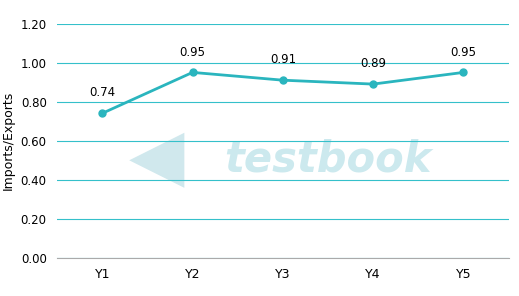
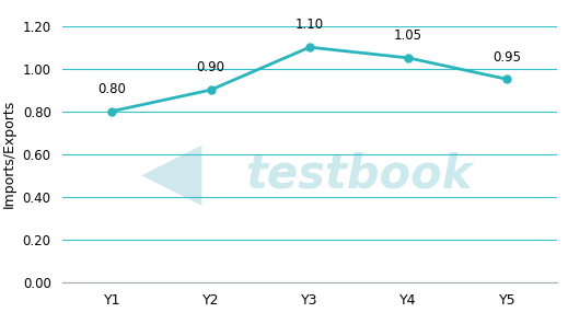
Y1: 0.74 -> 0.80
Y2: 0.95 -> 0.90
Y3: 0.91 -> 1.10
Y4: 0.89 -> 1.05
